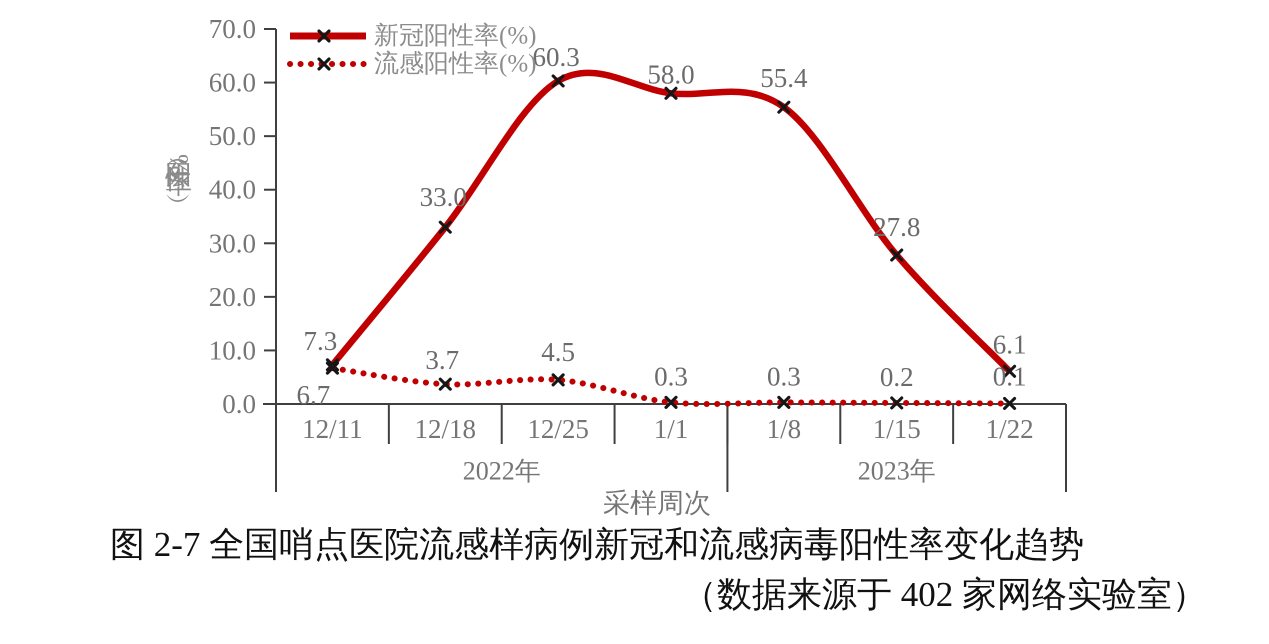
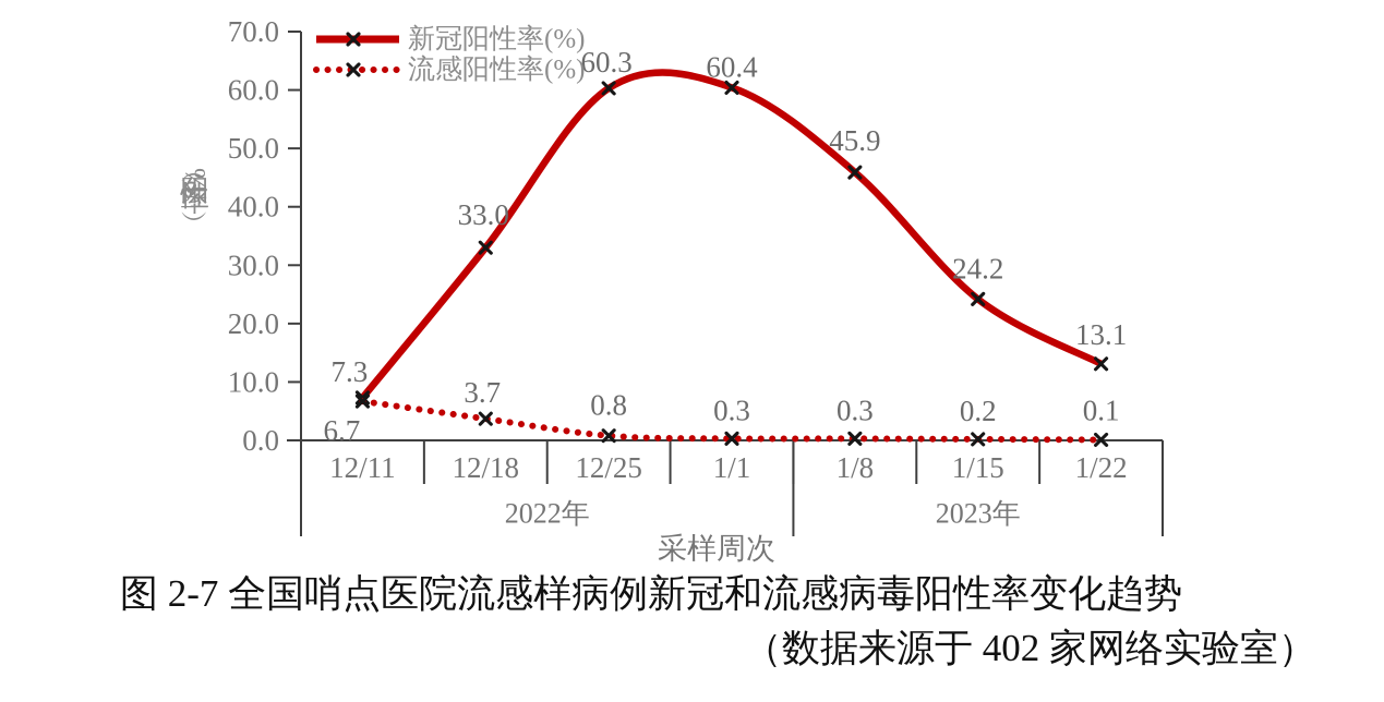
流感阳性率(%)/12/25: 4.5 -> 0.8
新冠阳性率(%)/1/1: 58.0 -> 60.4
新冠阳性率(%)/1/8: 55.4 -> 45.9
新冠阳性率(%)/1/15: 27.8 -> 24.2
新冠阳性率(%)/1/22: 6.1 -> 13.1
